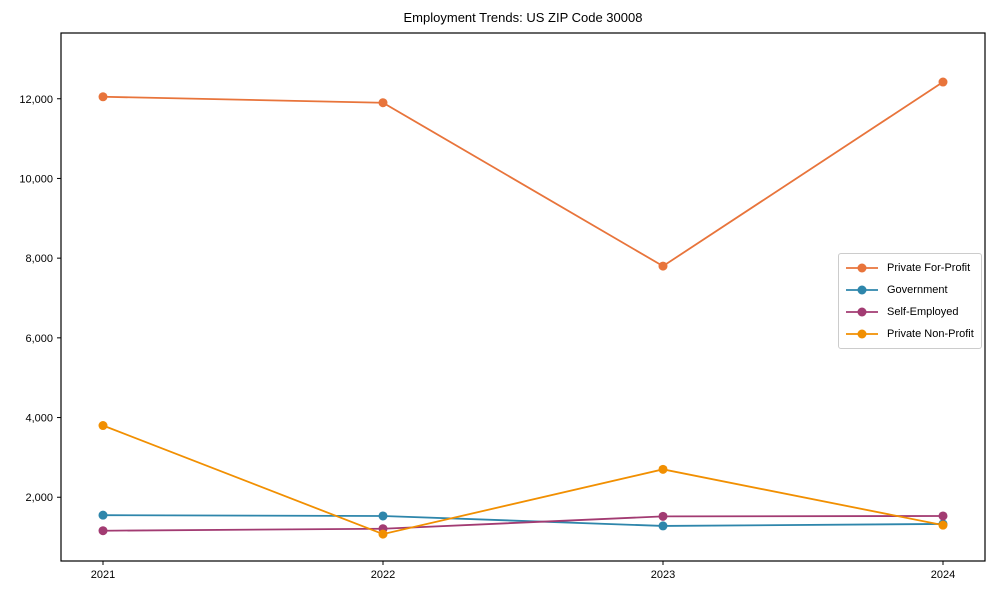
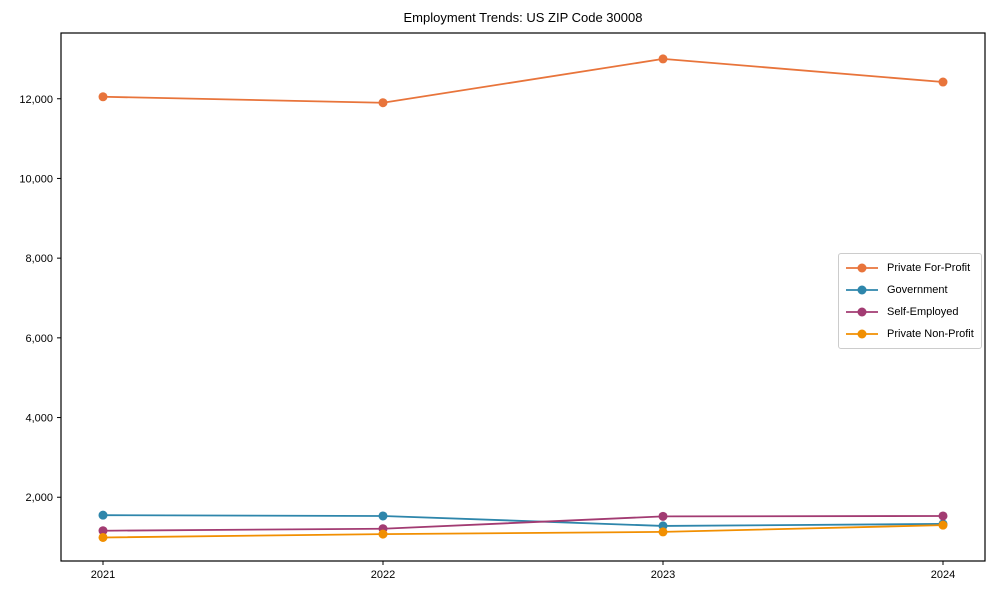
Private Non-Profit/2021: 3800 -> 1000
Private For-Profit/2023: 7800 -> 13000
Private Non-Profit/2023: 2700 -> 1100
